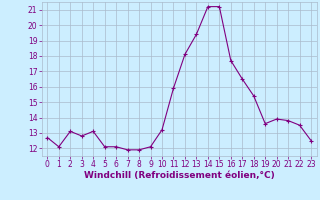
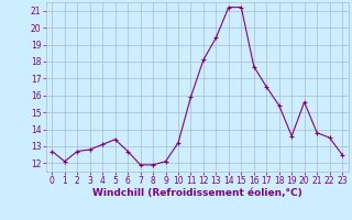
2: 13.1 -> 12.7
5: 12.1 -> 13.4
6: 12.1 -> 12.7
20: 13.9 -> 15.6
